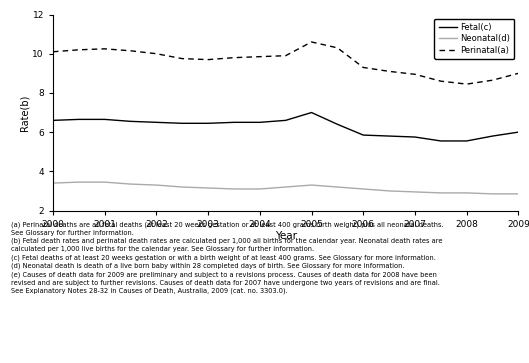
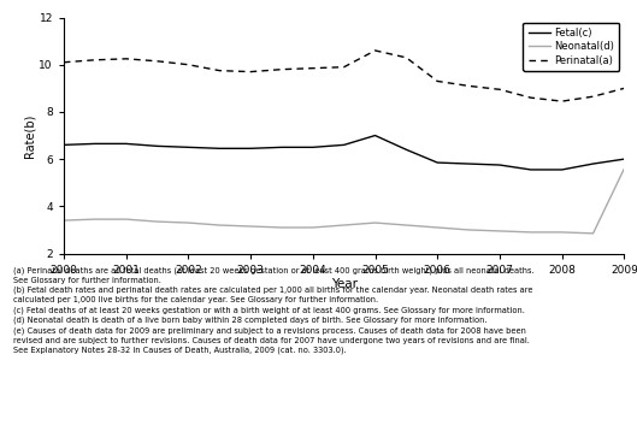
Neonatal(d)/2009: 2.9 -> 5.6
